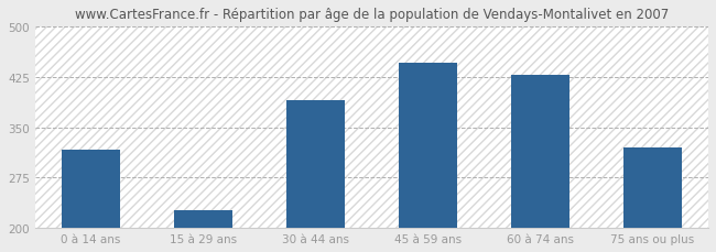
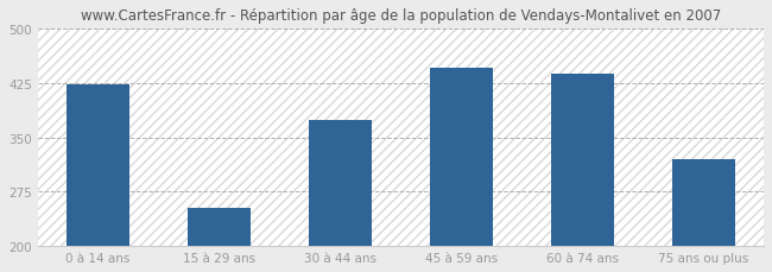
0 à 14 ans: 317 -> 424
15 à 29 ans: 226 -> 252
30 à 44 ans: 390 -> 374
60 à 74 ans: 428 -> 438
